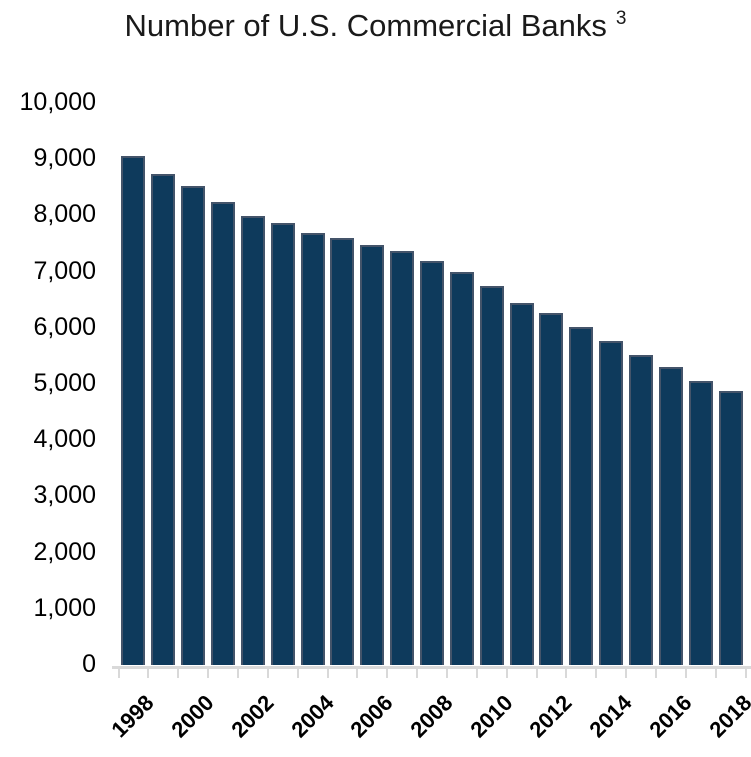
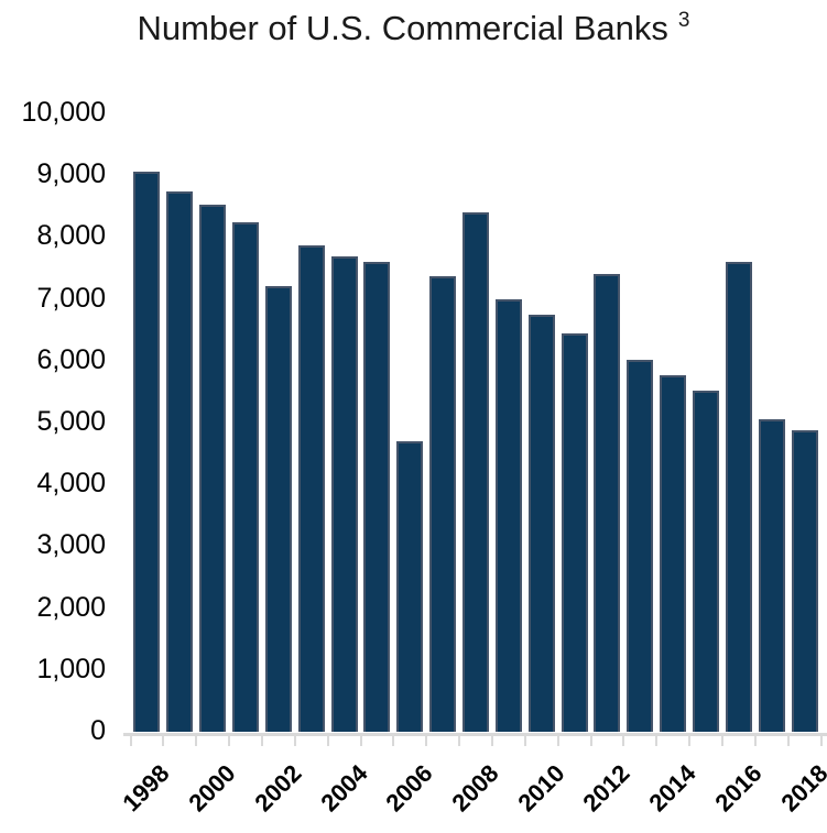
2002: 8000 -> 7200
2006: 7500 -> 4700
2008: 7200 -> 8400
2012: 6300 -> 7400
2016: 5300 -> 7600
